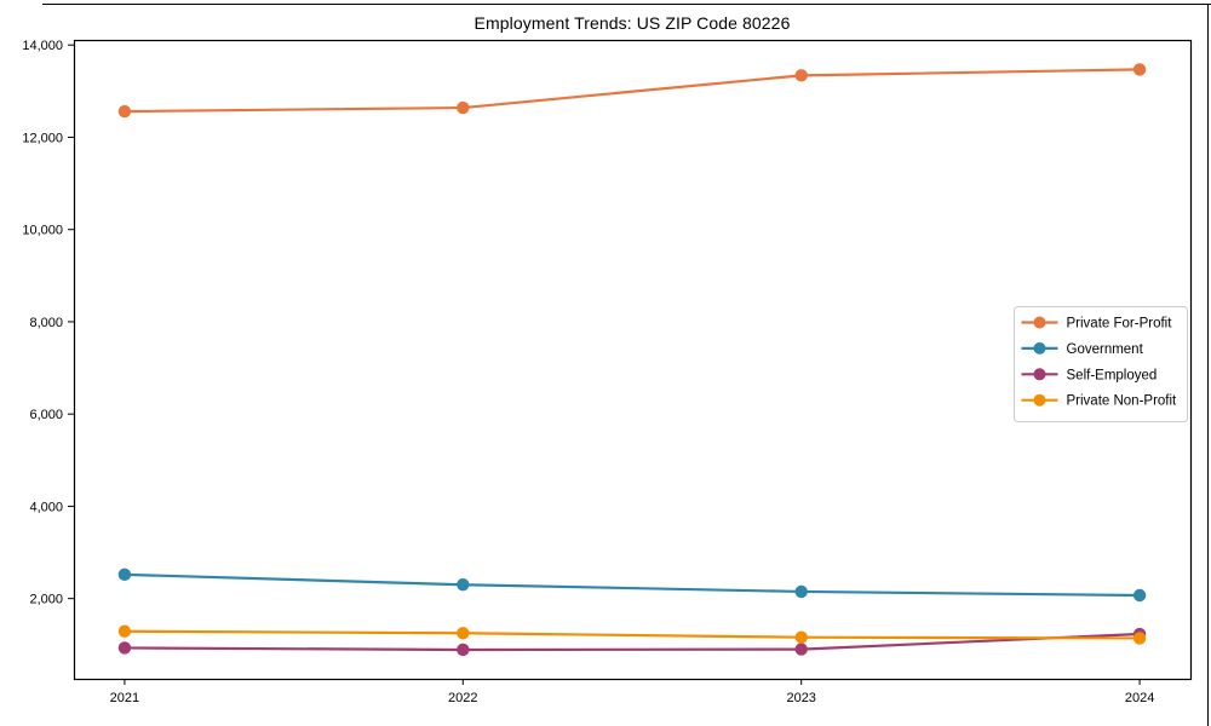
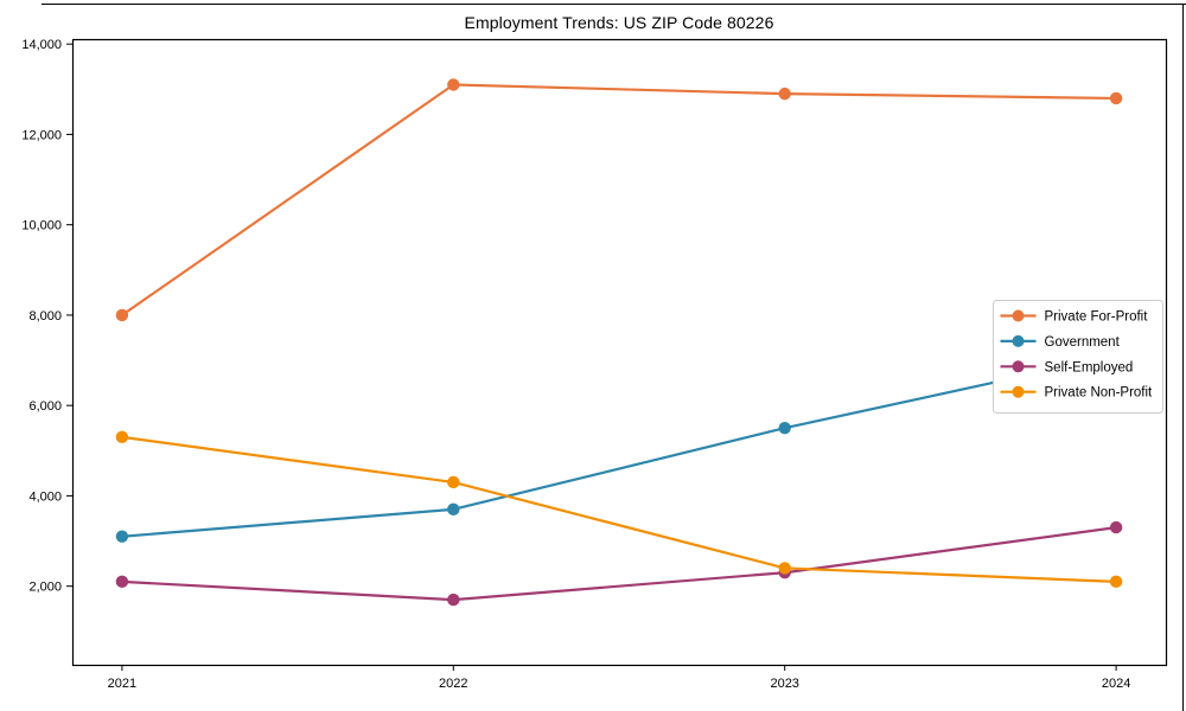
Private For-Profit/2021: 12600 -> 8000
Government/2021: 2500 -> 3100
Self-Employed/2021: 900 -> 2100
Private Non-Profit/2021: 1300 -> 5300
Private For-Profit/2022: 12600 -> 13100
Government/2022: 2300 -> 3700
Self-Employed/2022: 900 -> 1700
Private Non-Profit/2022: 1200 -> 4300
Private For-Profit/2023: 13300 -> 12900
Government/2023: 2200 -> 5500
Self-Employed/2023: 900 -> 2300
Private Non-Profit/2023: 1200 -> 2400
Private For-Profit/2024: 13500 -> 12800
Government/2024: 2100 -> 7100
Self-Employed/2024: 1200 -> 3300
Private Non-Profit/2024: 1100 -> 2100
